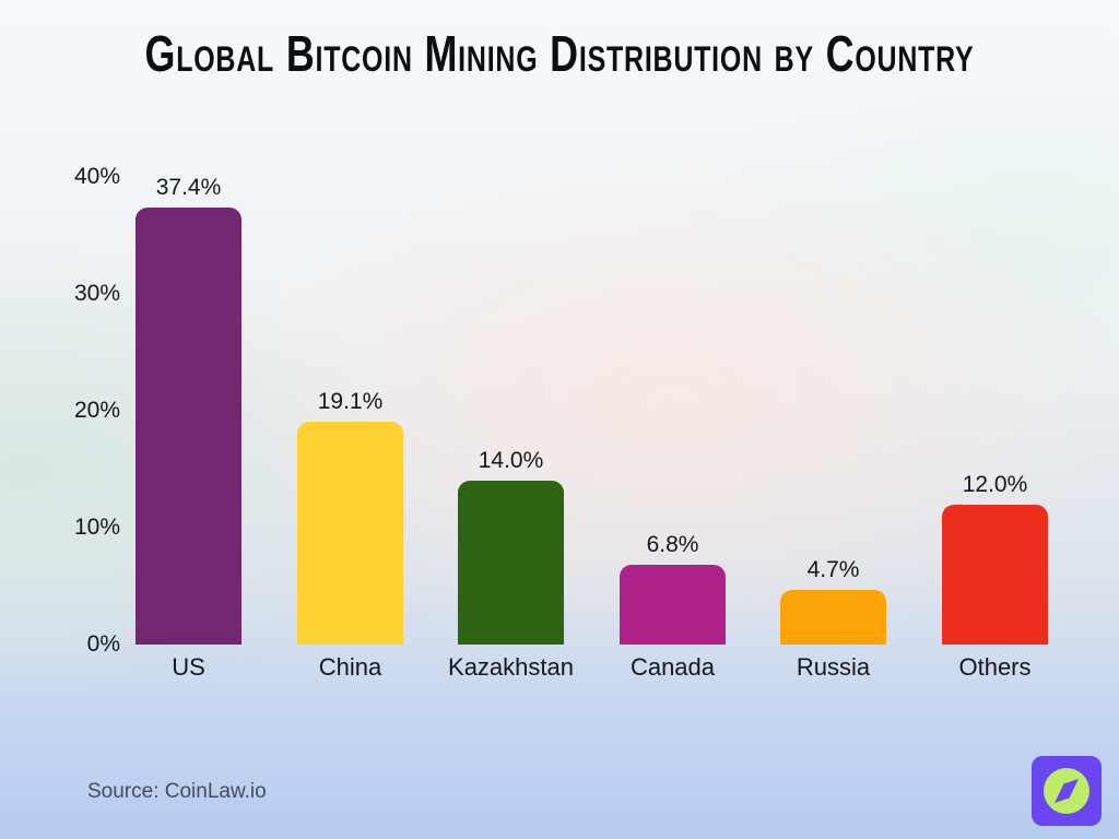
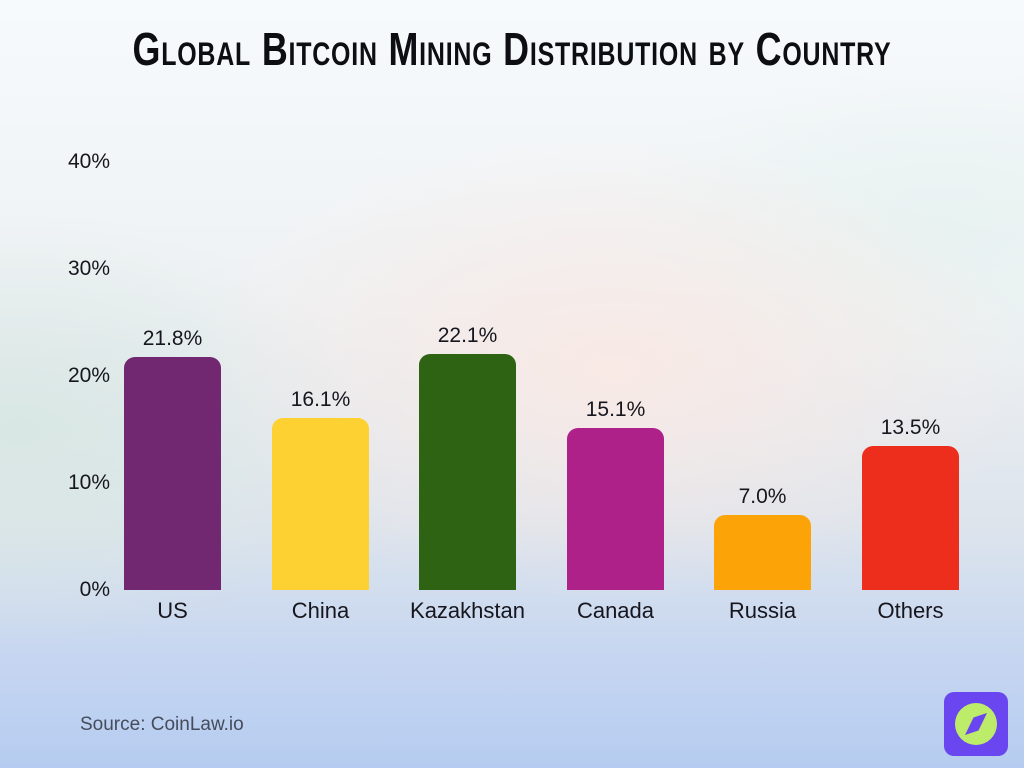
US: 37.4% -> 21.8%
China: 19.1% -> 16.1%
Kazakhstan: 14.0% -> 22.1%
Canada: 6.8% -> 15.1%
Russia: 4.7% -> 7.0%
Others: 12.0% -> 13.5%
